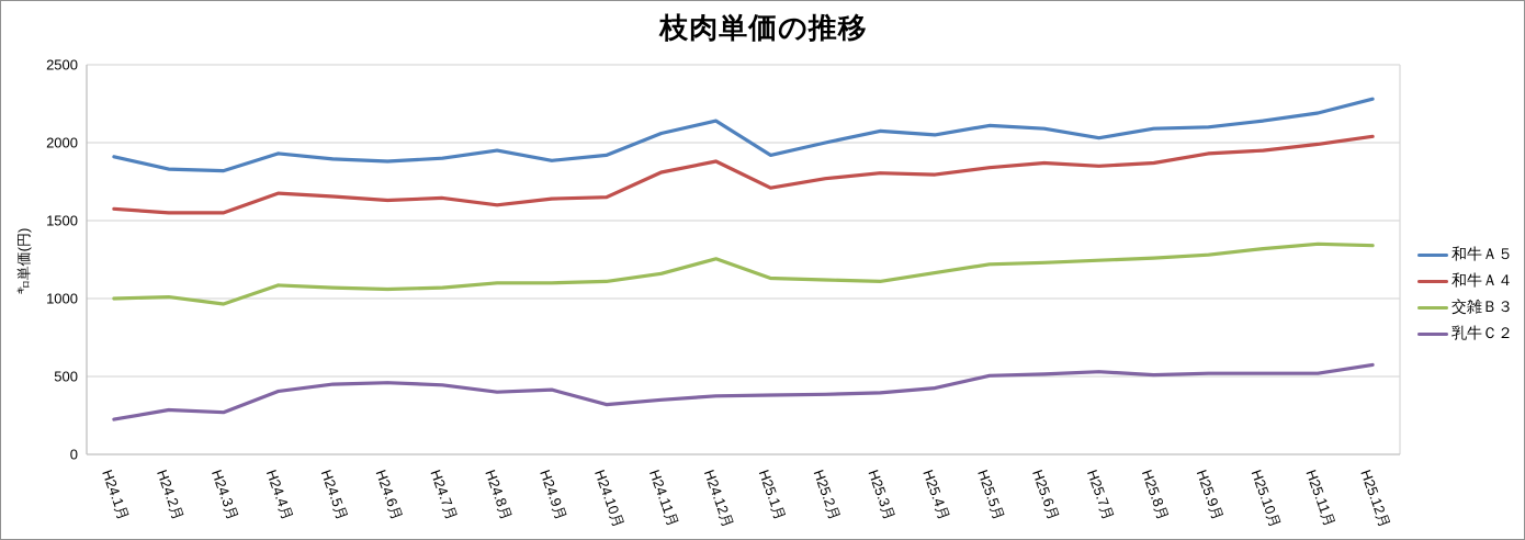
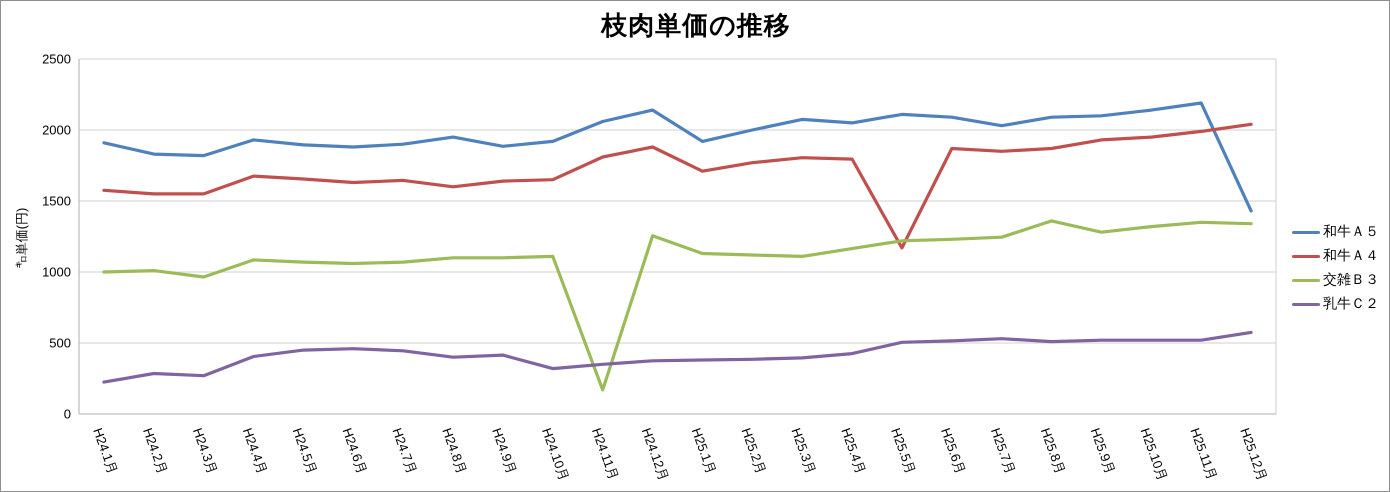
交雑Ｂ３/H24.11月: 1160 -> 170
和牛Ａ４/H25.5月: 1840 -> 1170
交雑Ｂ３/H25.8月: 1260 -> 1360
和牛Ａ５/H25.12月: 2280 -> 1430
